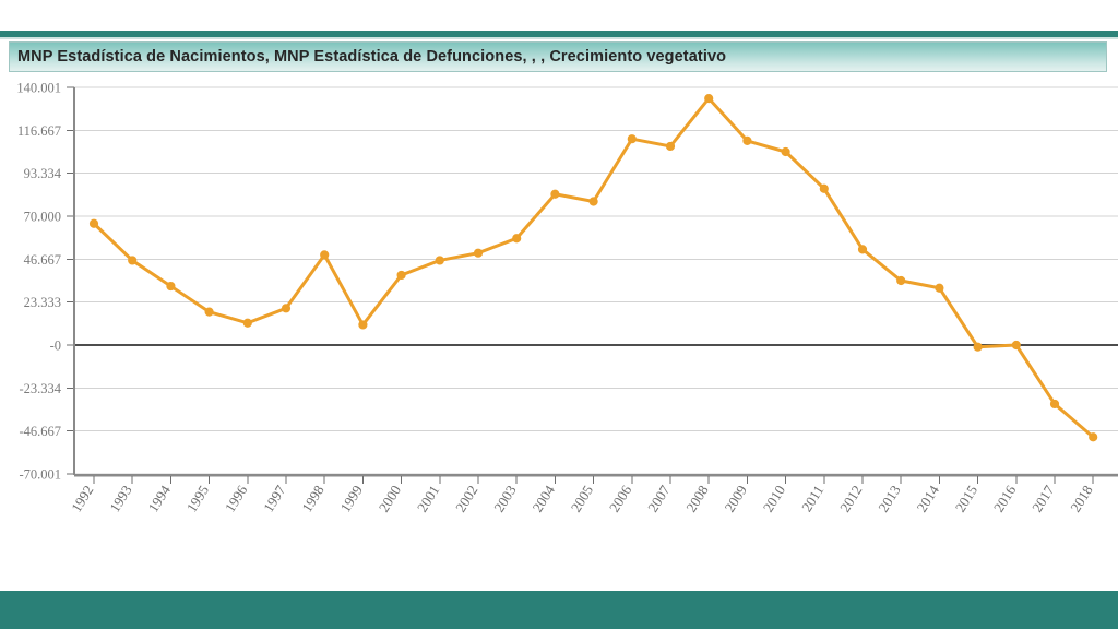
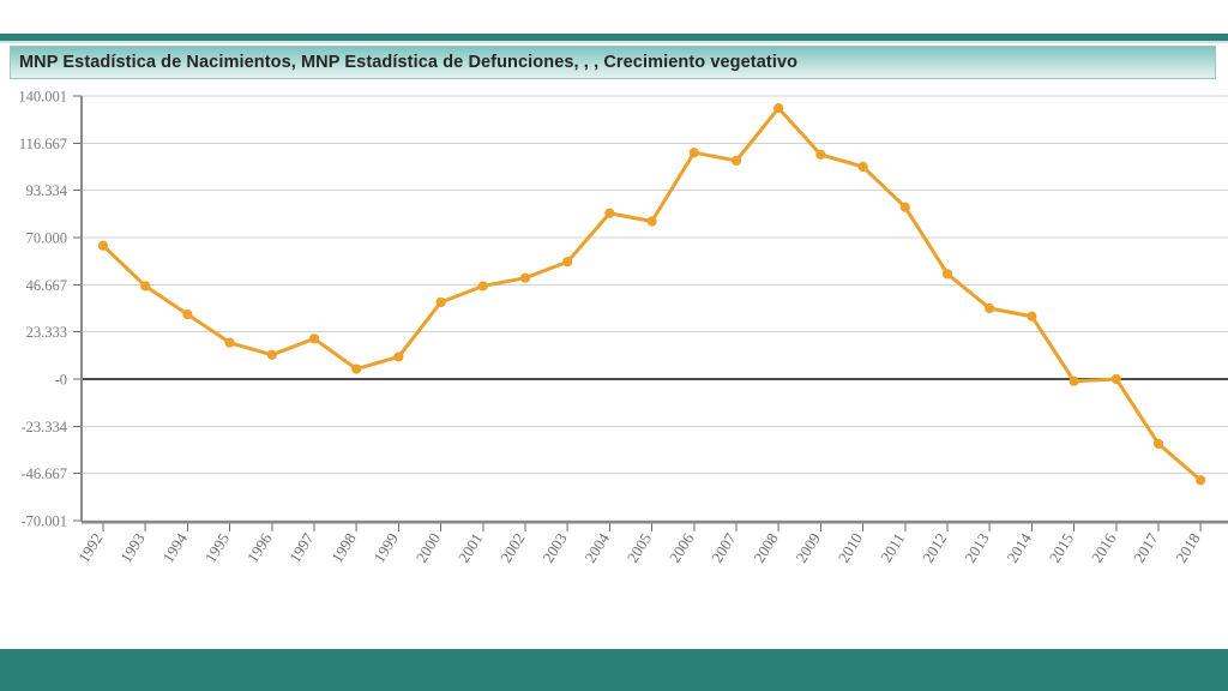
1998: 49 -> 5
